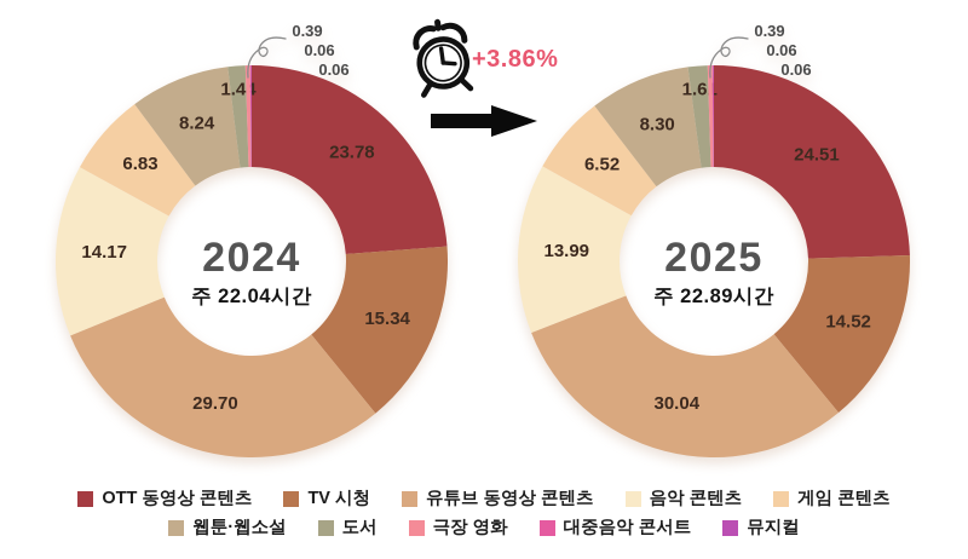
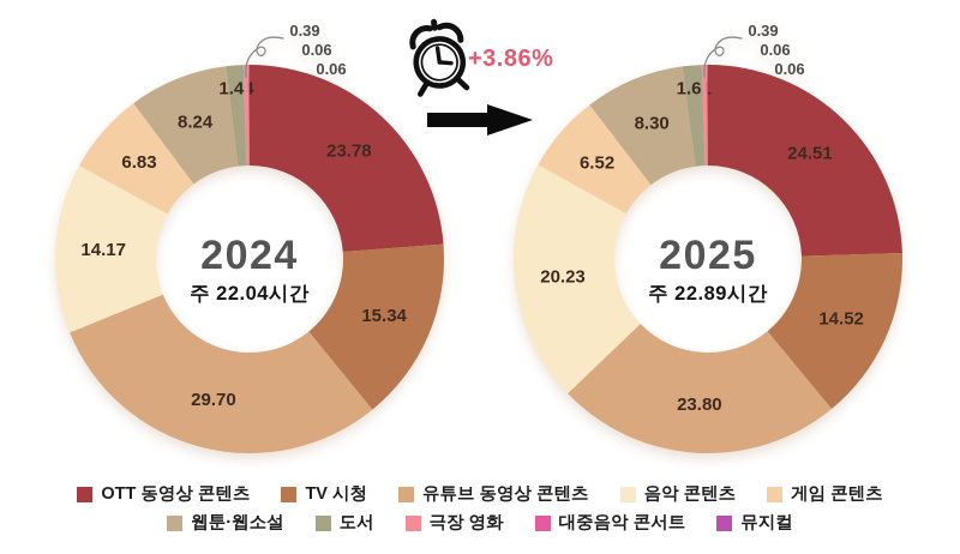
2025/유튜브 동영상 콘텐츠: 30.04 -> 23.80
2025/음악 콘텐츠: 13.99 -> 20.23
